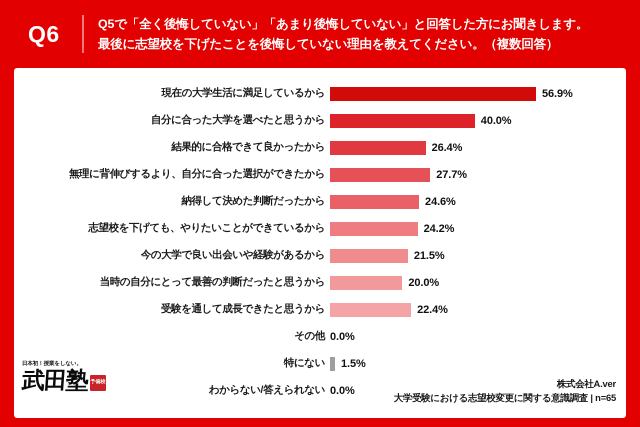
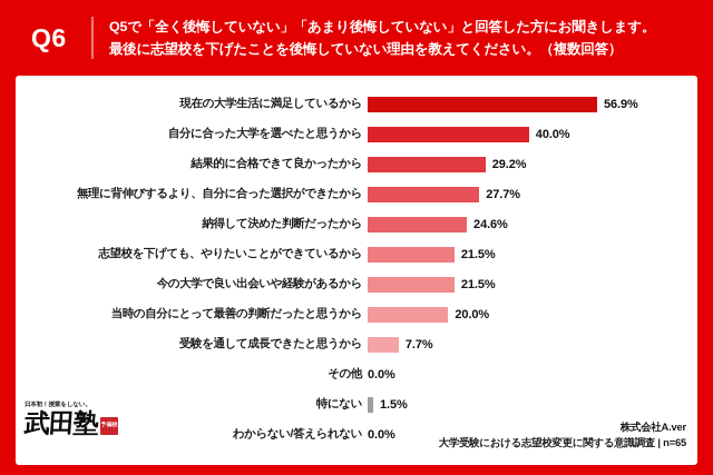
結果的に合格できて良かったから: 26.4% -> 29.2%
志望校を下げても、やりたいことができているから: 24.2% -> 21.5%
受験を通して成長できたと思うから: 22.4% -> 7.7%
